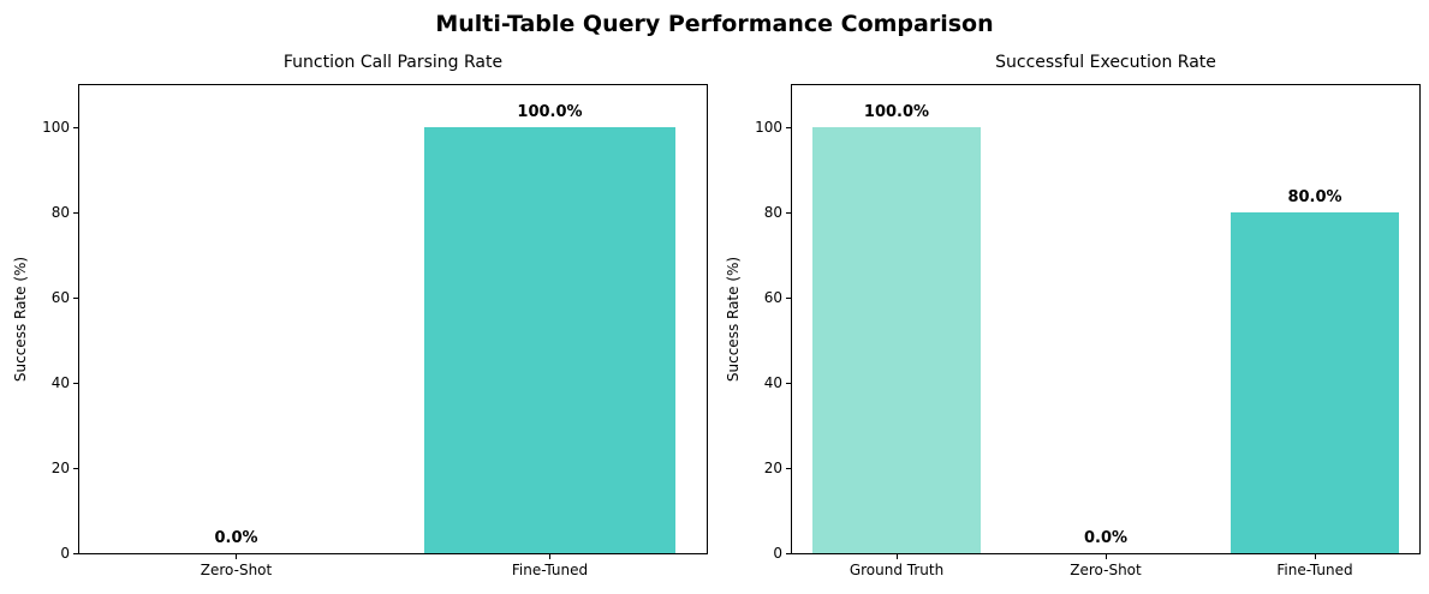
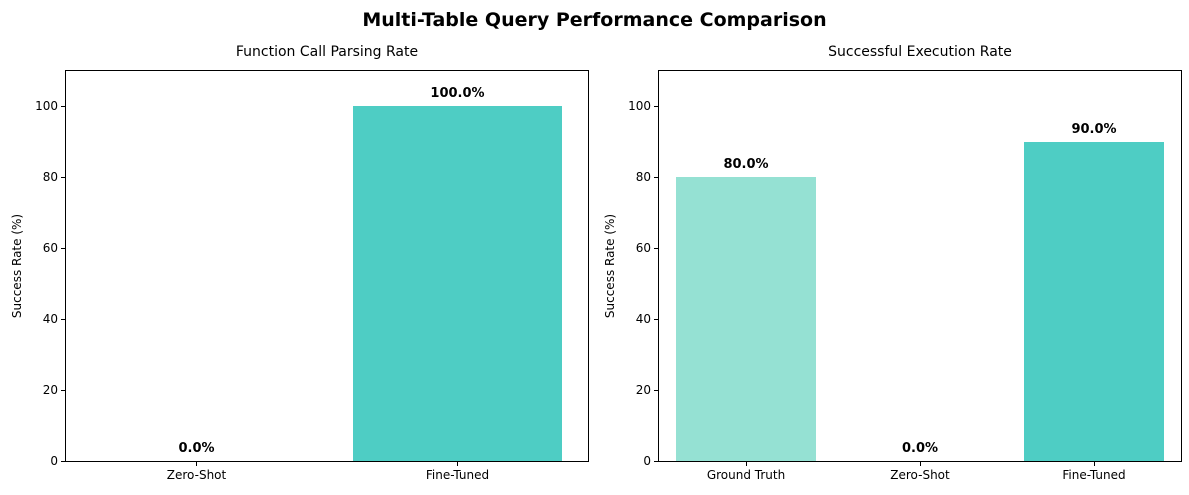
Successful Execution Rate/Ground Truth: 100.0% -> 80.0%
Successful Execution Rate/Fine-Tuned: 80.0% -> 90.0%
